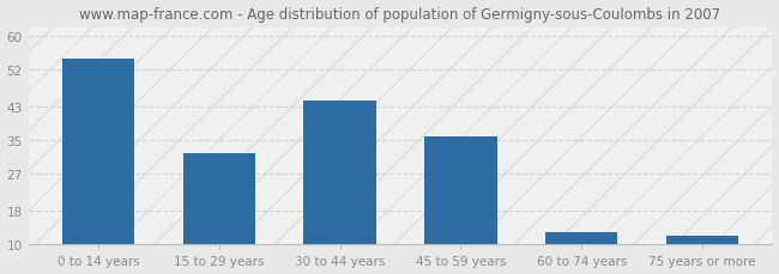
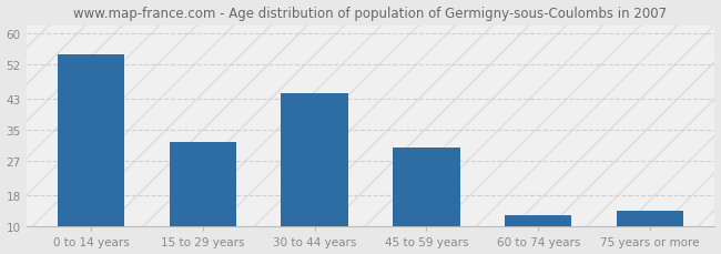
45 to 59 years: 36.0 -> 30.5
75 years or more: 12.0 -> 14.0
